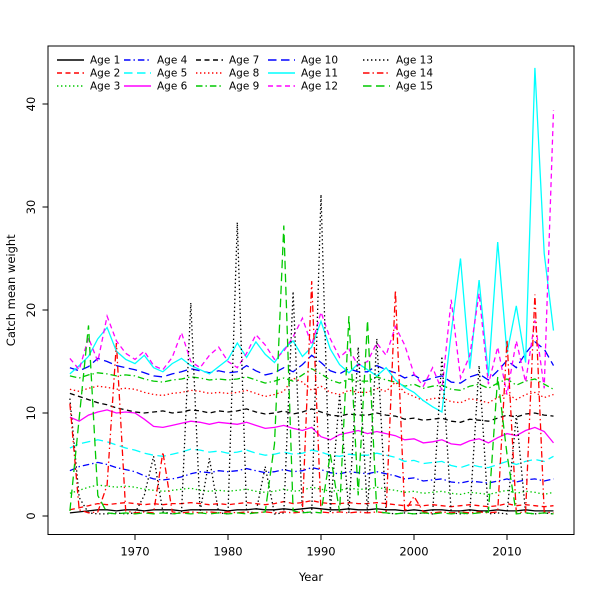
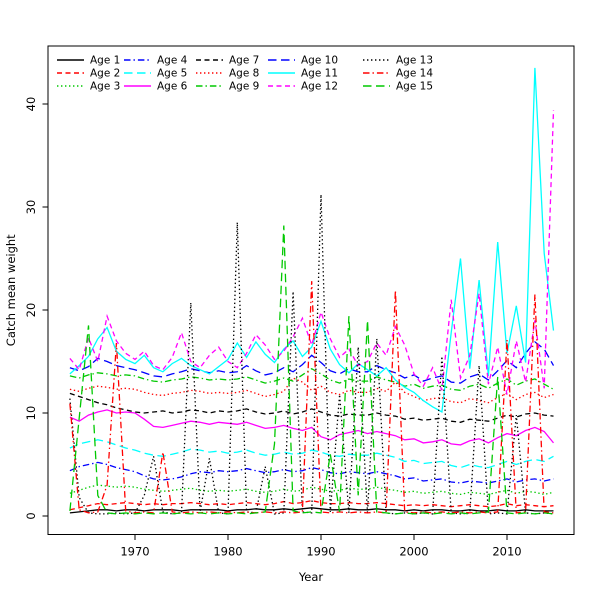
Age 14/2000: 1.9 -> 0.3
Age 15/2010: 6.0 -> 0.3
